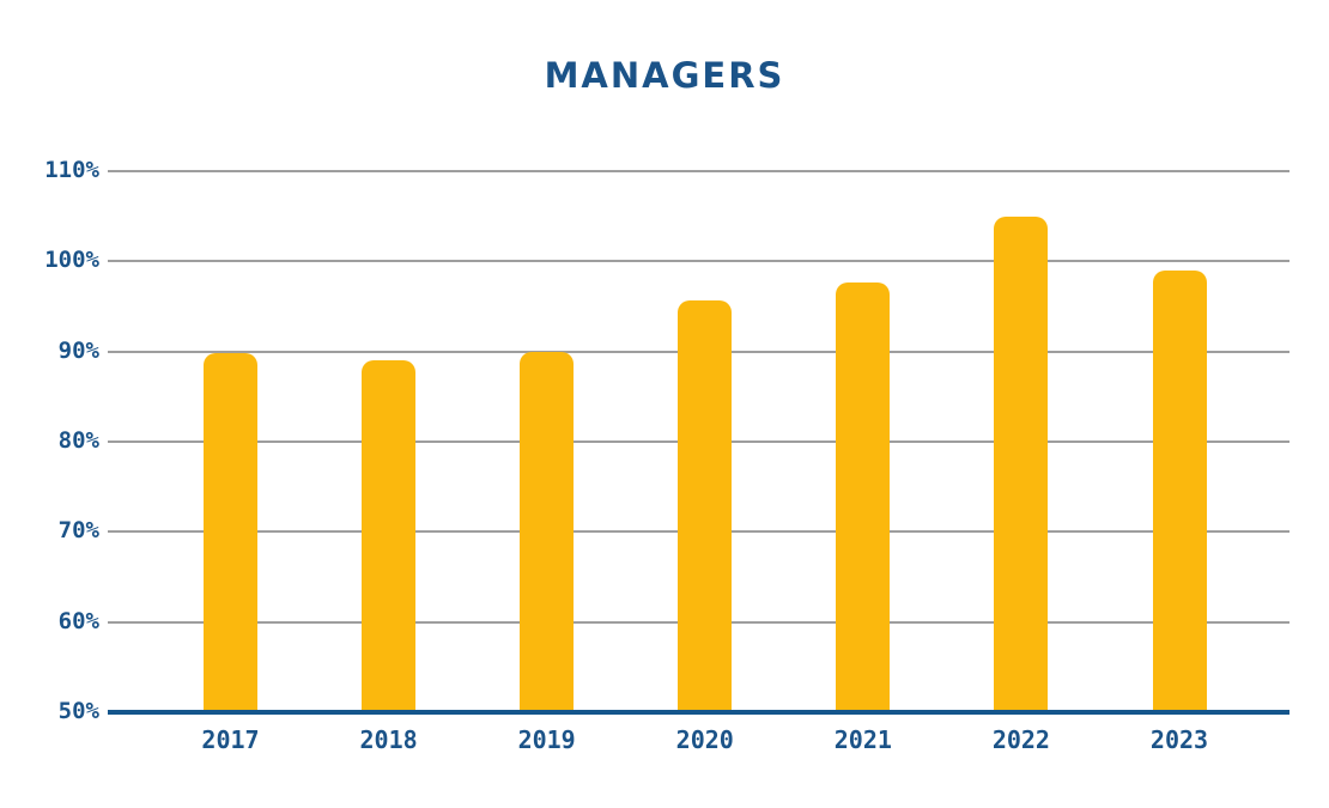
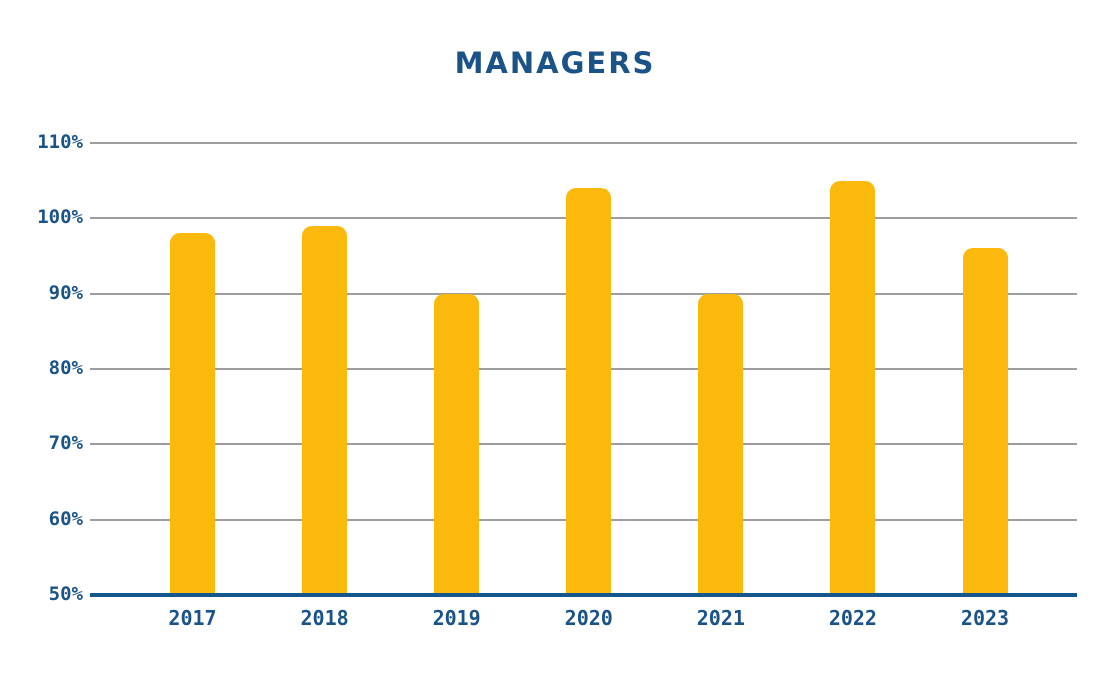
2017: 90% -> 98%
2018: 89% -> 99%
2020: 96% -> 104%
2021: 98% -> 90%
2023: 99% -> 96%
